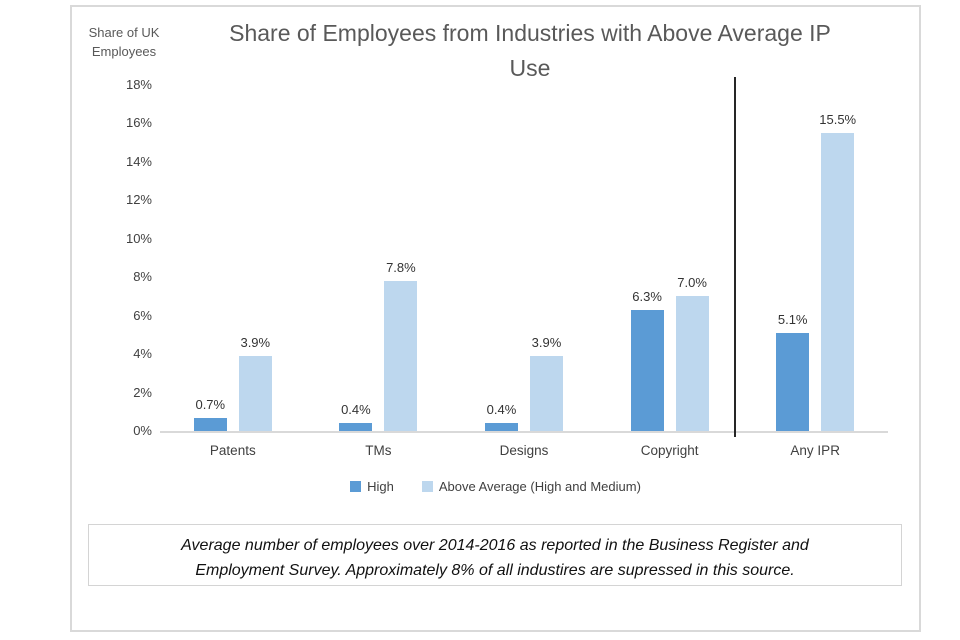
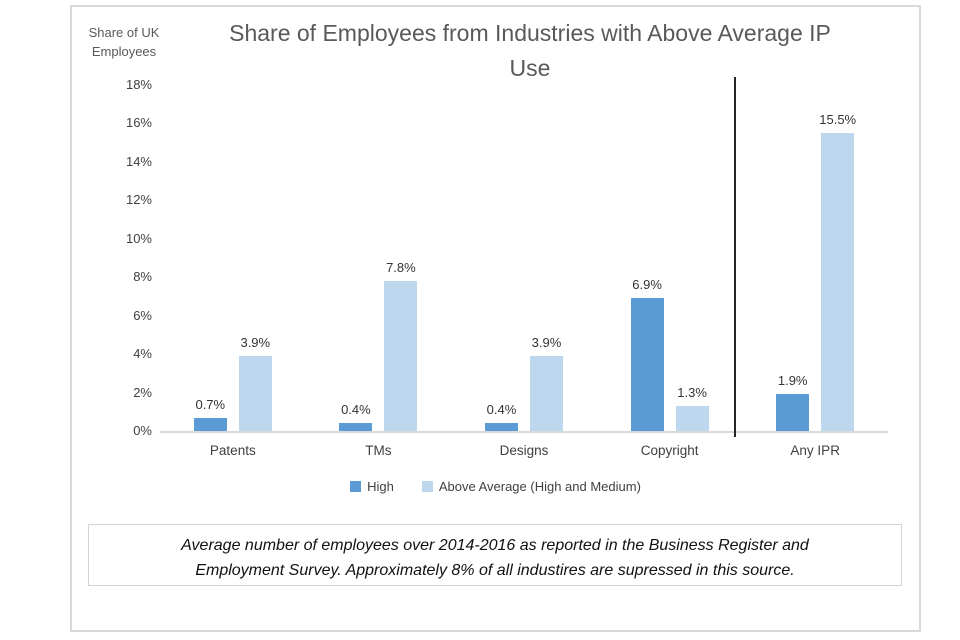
High/Copyright: 6.3% -> 6.9%
Above Average (High and Medium)/Copyright: 7.0% -> 1.3%
High/Any IPR: 5.1% -> 1.9%
